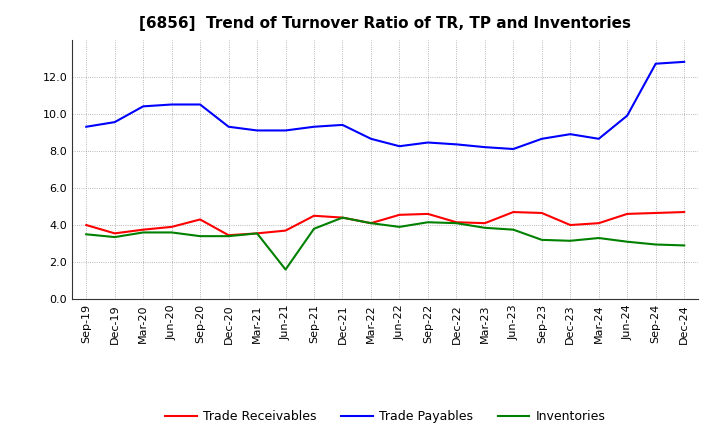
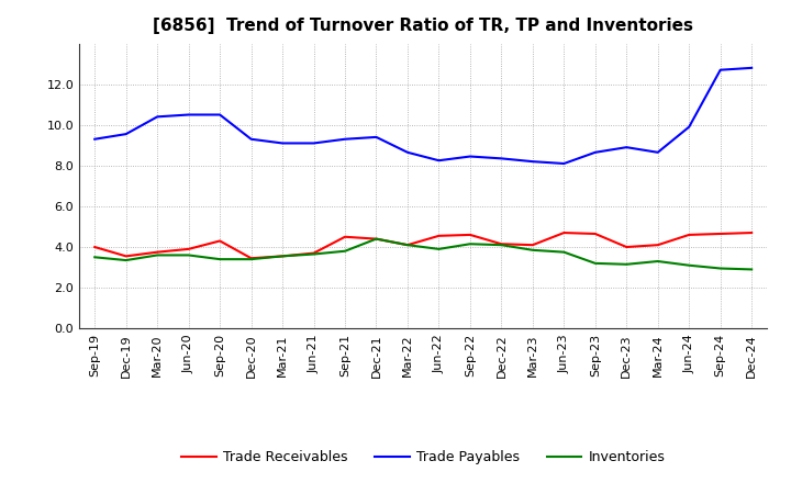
Inventories/Jun-21: 1.6 -> 3.6
